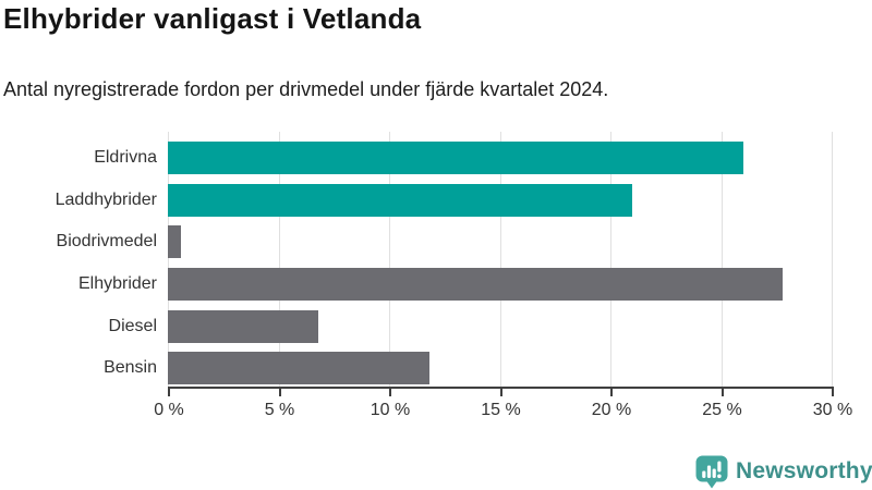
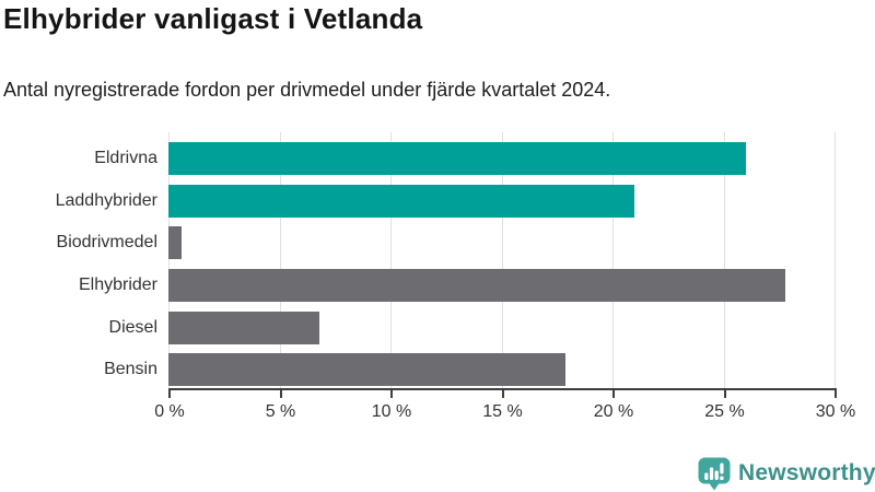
Bensin: 11.8% -> 17.9%
